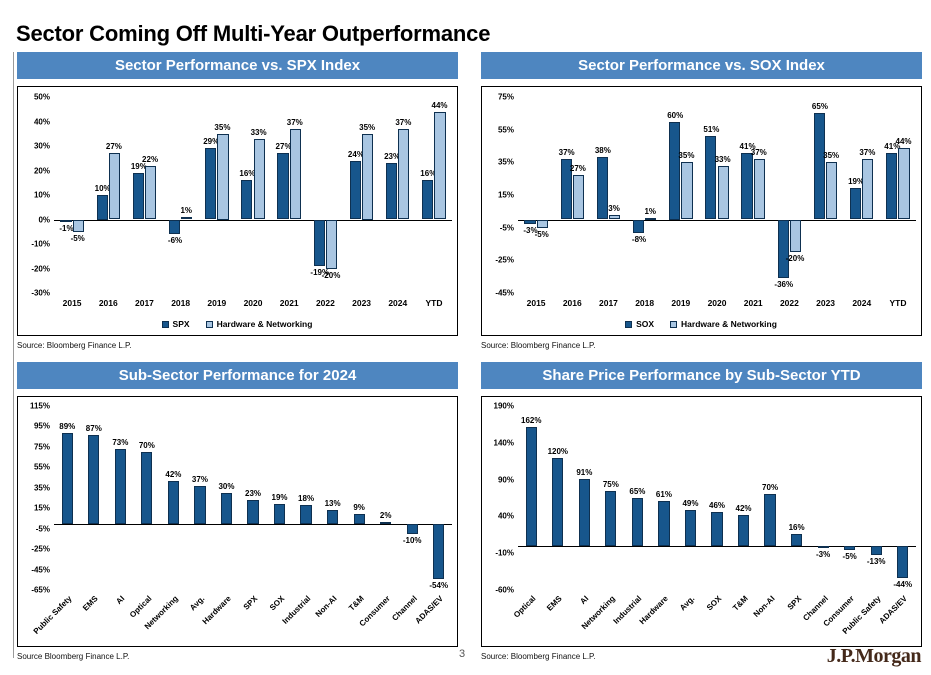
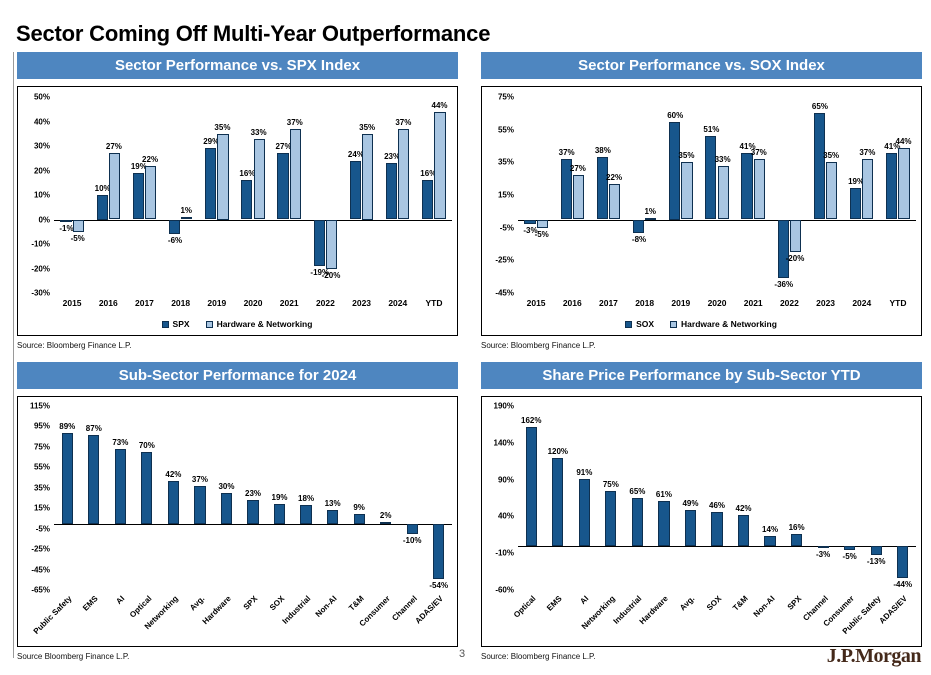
Sector Performance vs. SOX Index/Hardware & Networking/2017: 3% -> 22%
Share Price Performance by Sub-Sector YTD/Non-AI: 70% -> 14%
